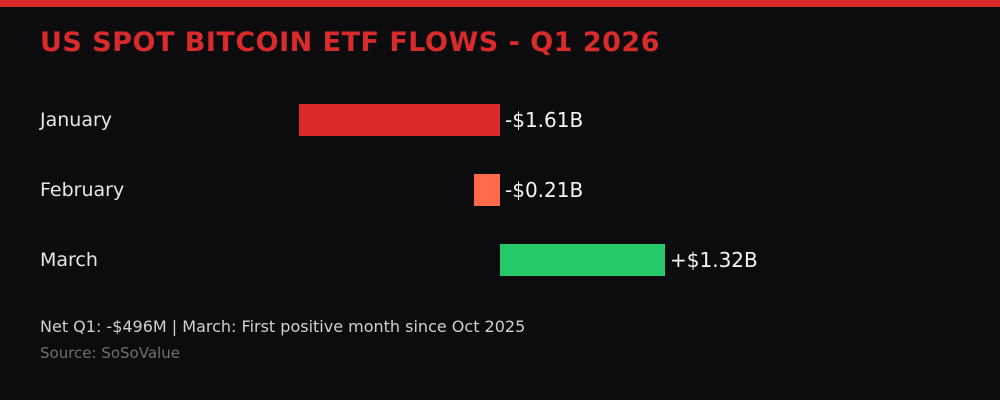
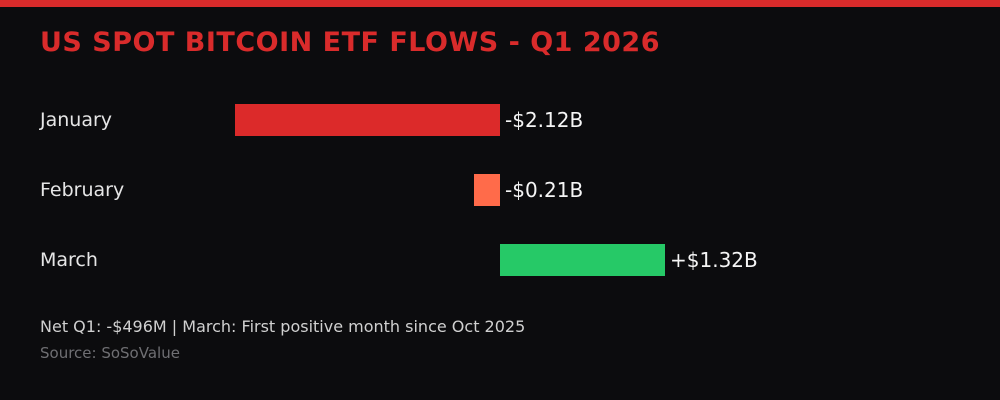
January: -$1.61B -> -$2.12B
